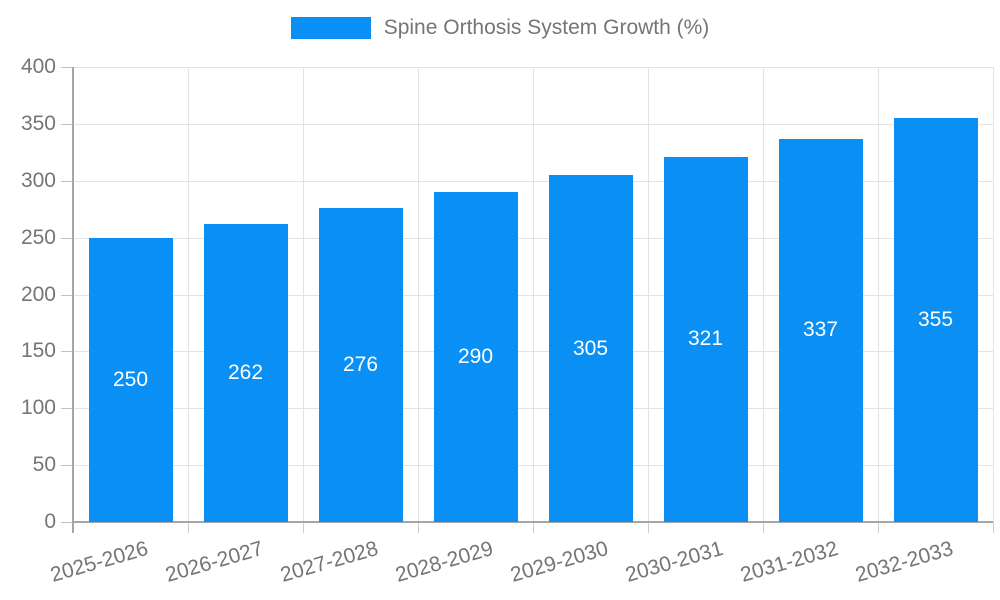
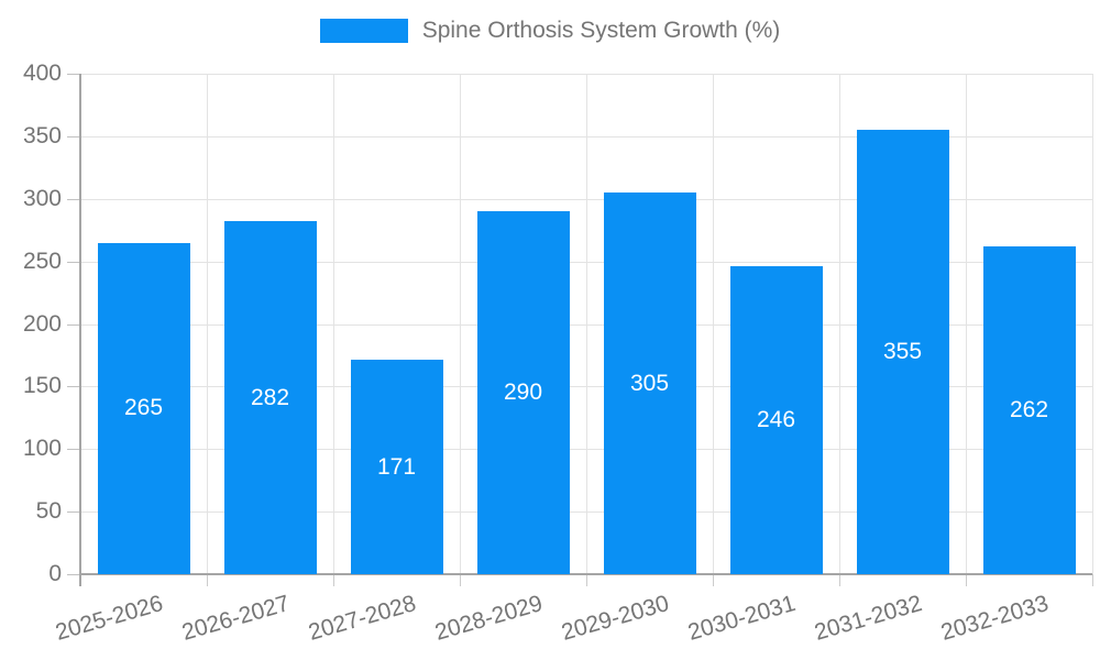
2025-2026: 250 -> 265
2026-2027: 262 -> 282
2027-2028: 276 -> 171
2030-2031: 321 -> 246
2031-2032: 337 -> 355
2032-2033: 355 -> 262
